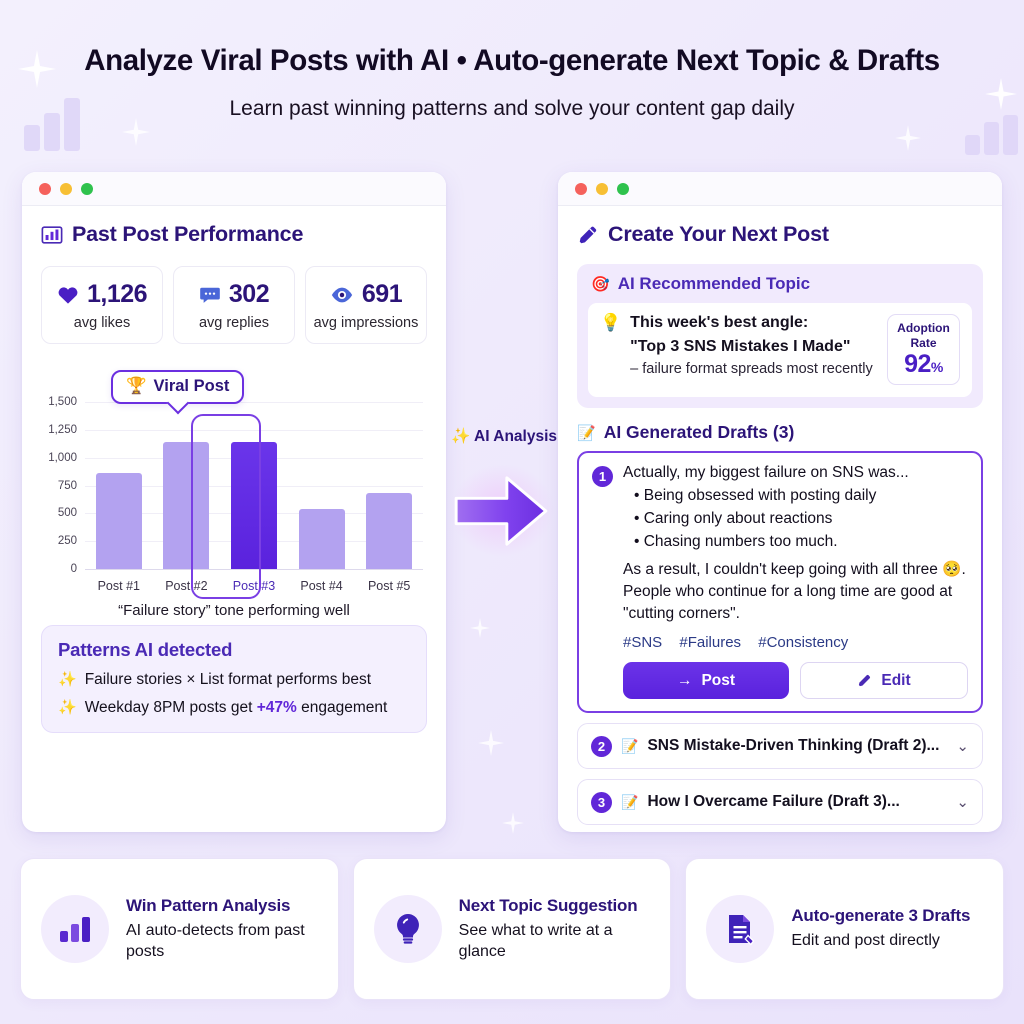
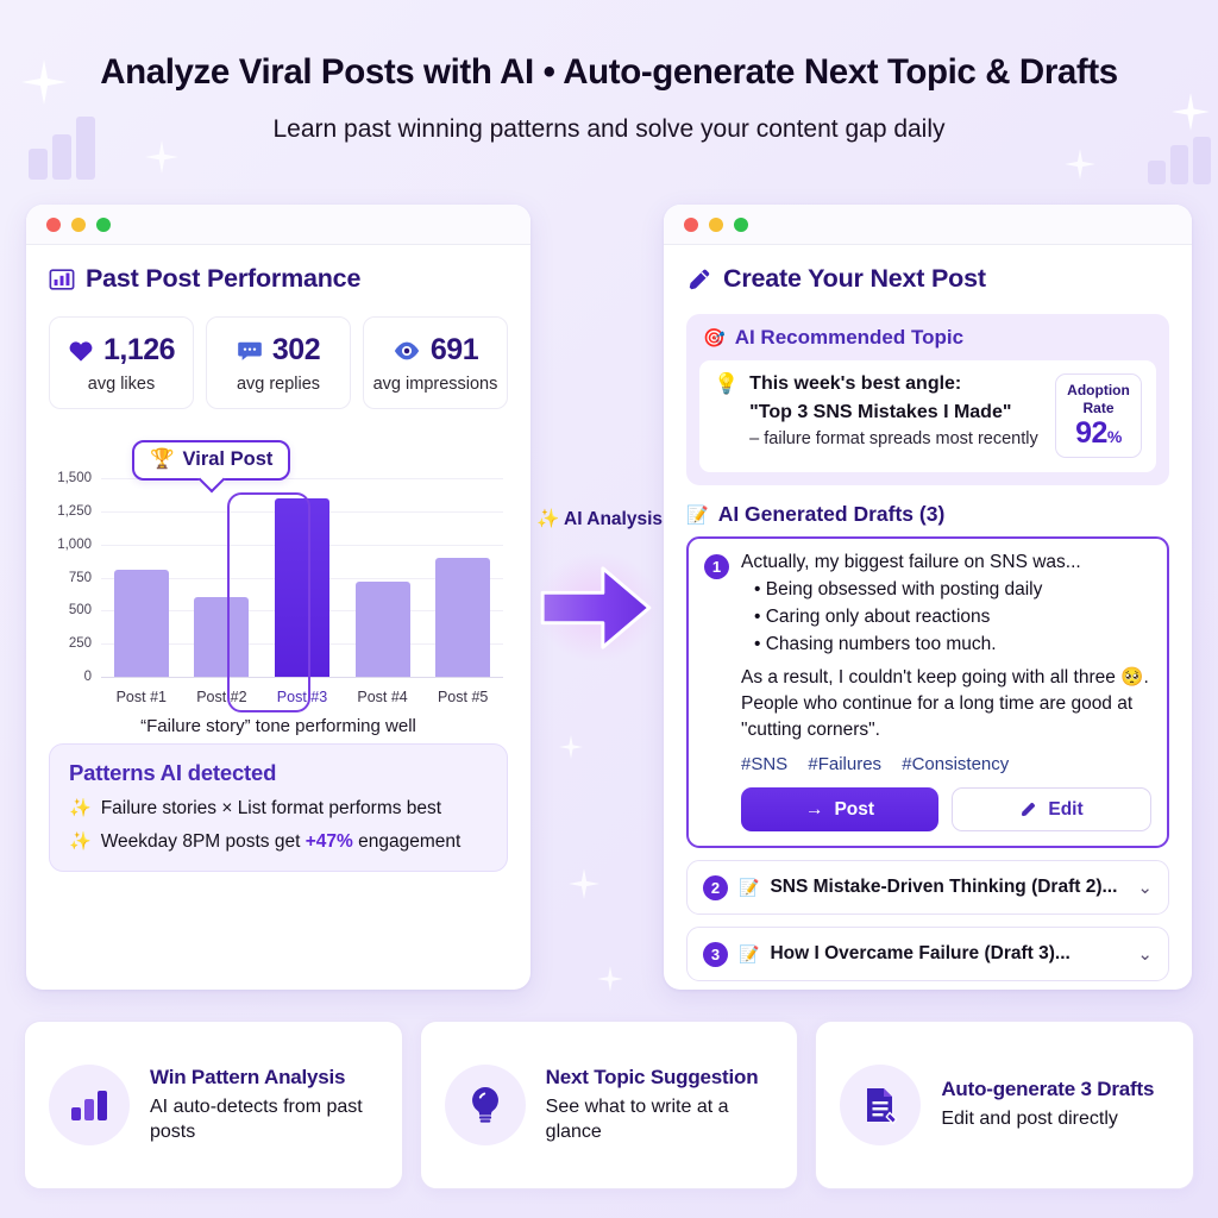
Post #1: 860 -> 810
Post #2: 1140 -> 600
Post #3: 1140 -> 1350
Post #4: 540 -> 720
Post #5: 680 -> 900
